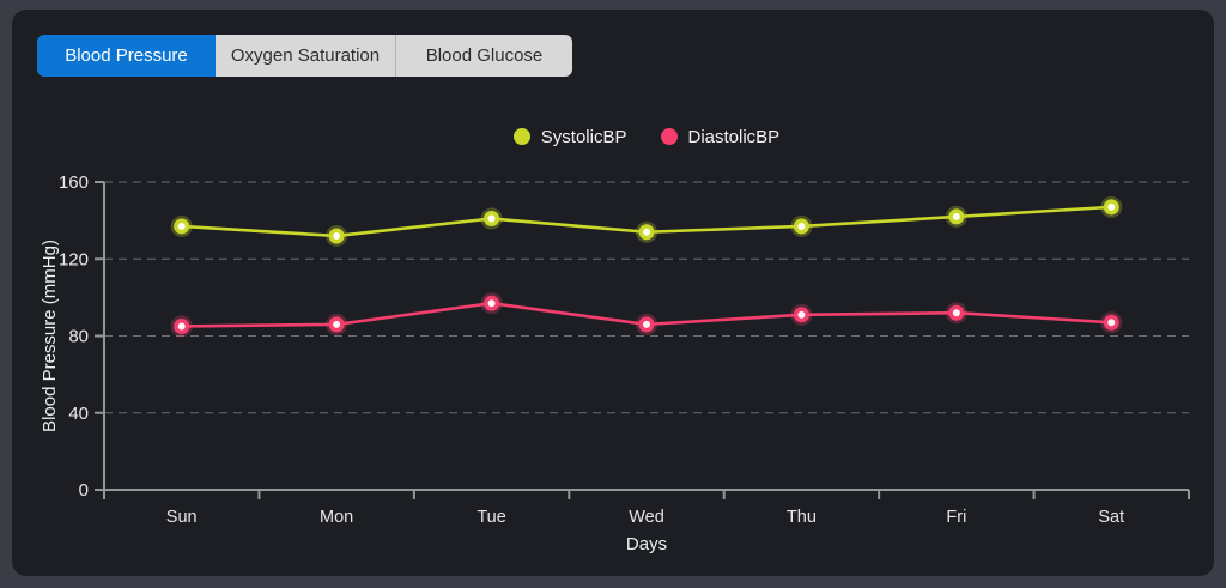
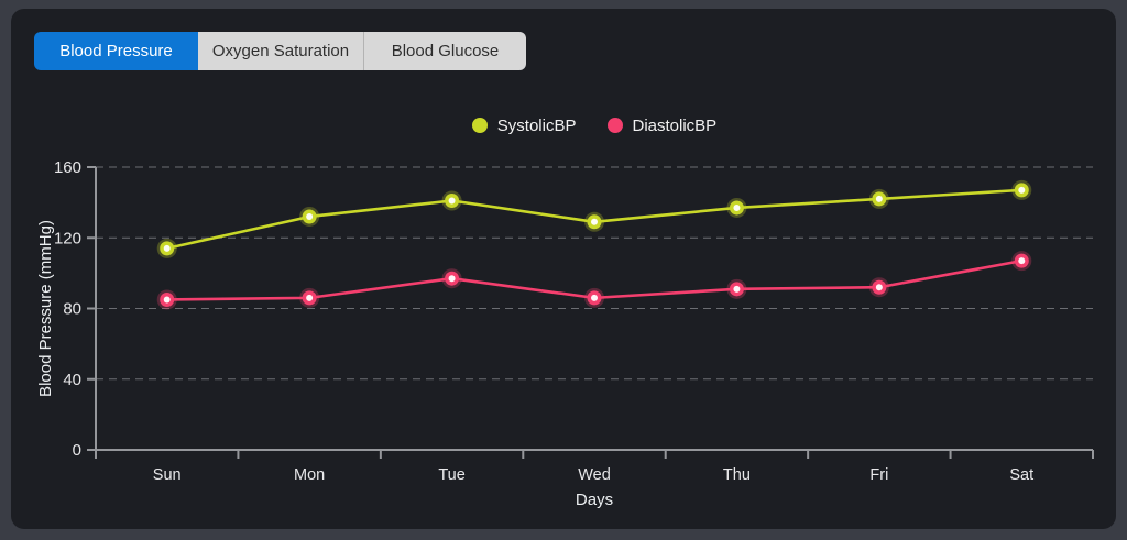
SystolicBP/Sun: 137 -> 114
SystolicBP/Wed: 134 -> 129
DiastolicBP/Sat: 87 -> 107
